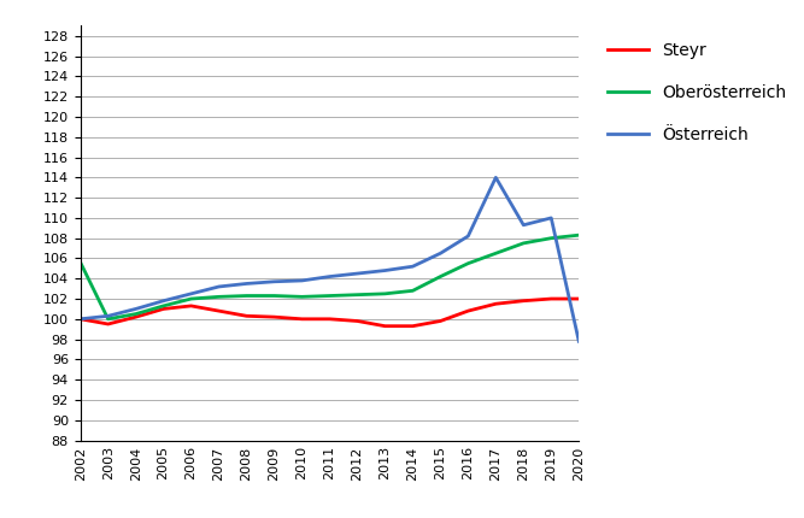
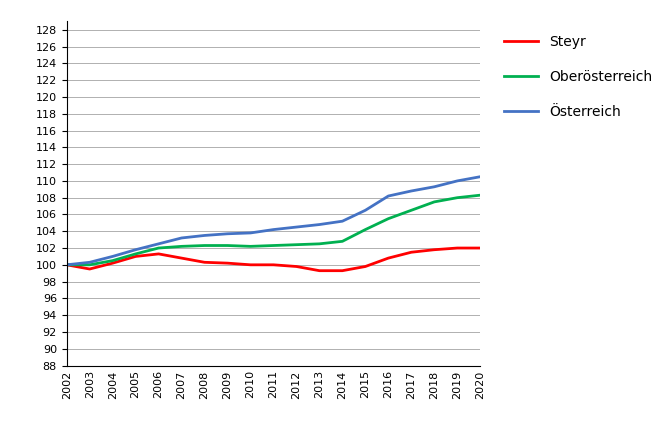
Oberösterreich/2002: 105.6 -> 100.0
Österreich/2017: 114.0 -> 108.8
Österreich/2020: 97.8 -> 110.5
